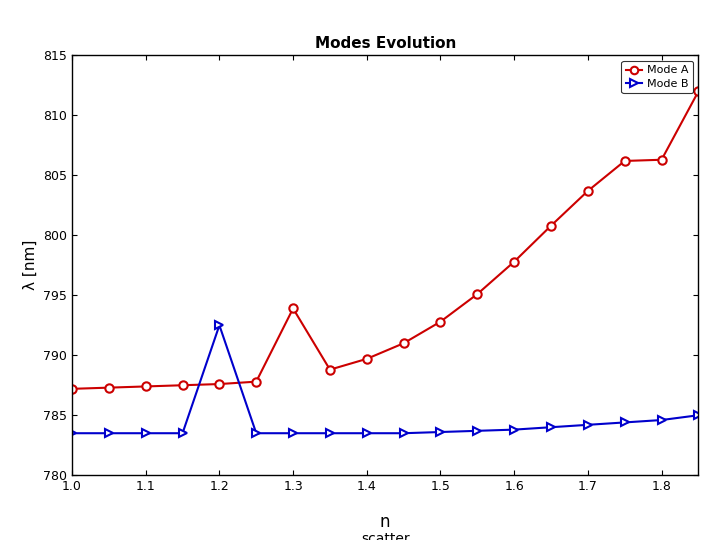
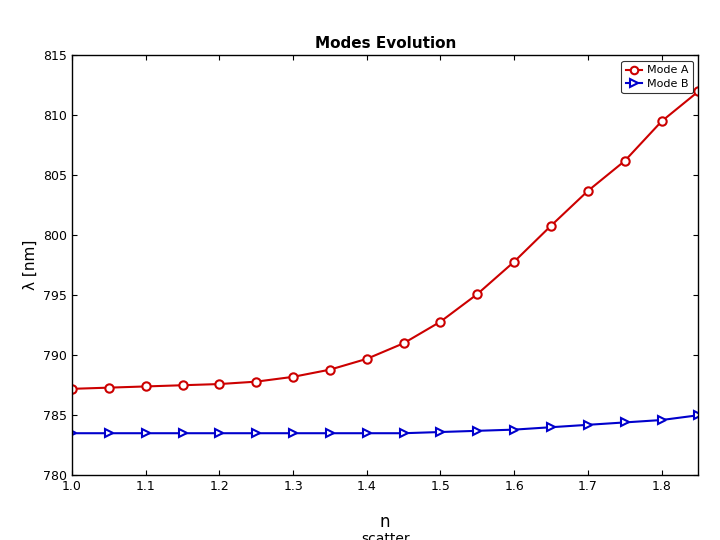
Mode B/1.2: 792.5 -> 783.5
Mode A/1.3: 793.9 -> 788.2
Mode A/1.8: 806.3 -> 809.5
